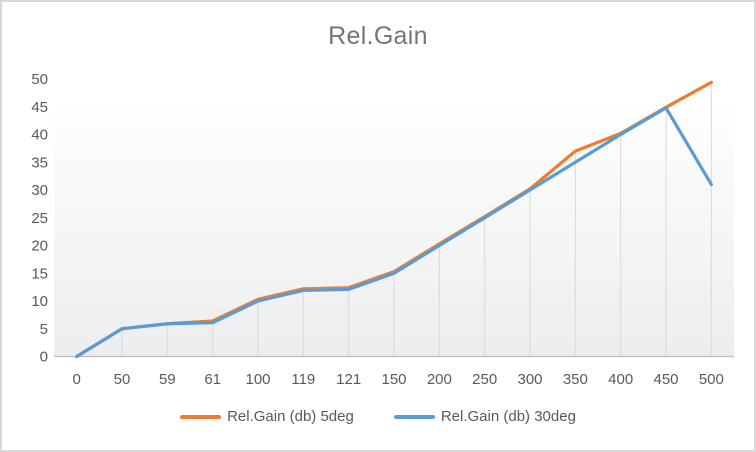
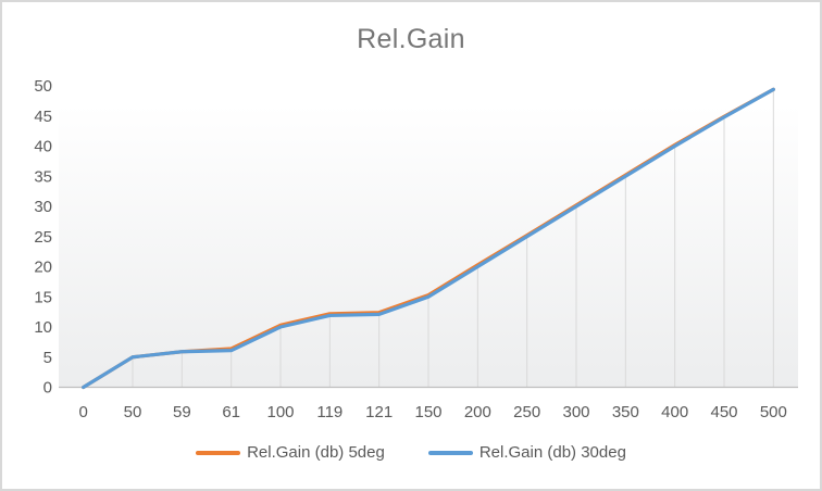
Rel.Gain (db) 5deg/350: 37 -> 35
Rel.Gain (db) 30deg/500: 31 -> 49
